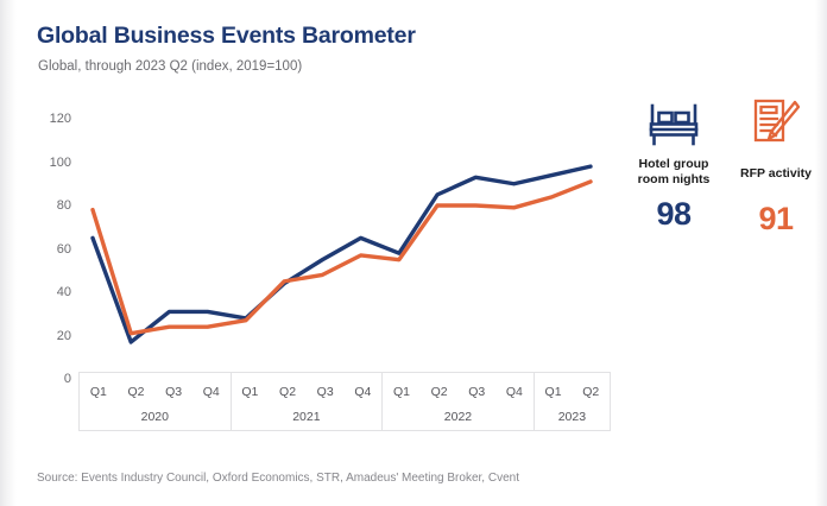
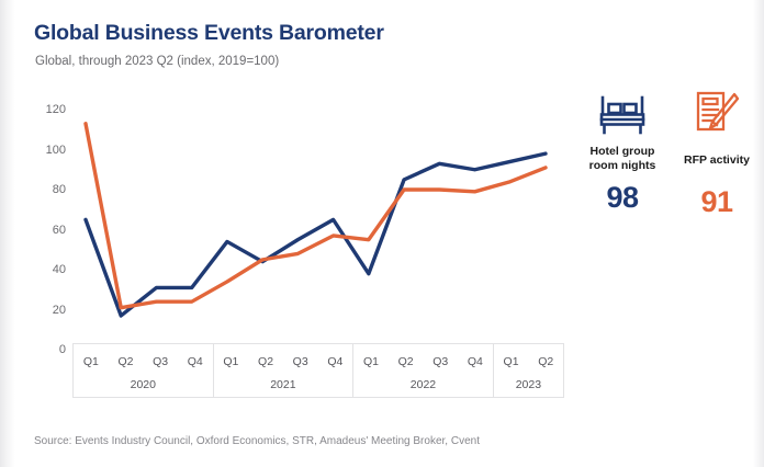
RFP activity/2020 Q1: 78 -> 113
Hotel group room nights/2021 Q1: 28 -> 54
RFP activity/2021 Q1: 27 -> 34
Hotel group room nights/2022 Q1: 58 -> 38
